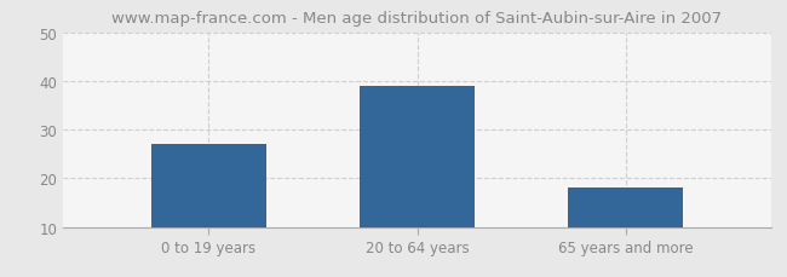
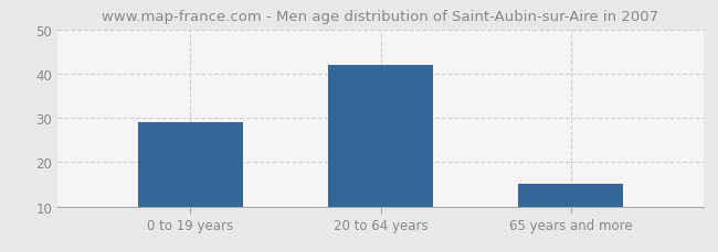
0 to 19 years: 27 -> 29
20 to 64 years: 39 -> 42
65 years and more: 18 -> 15
